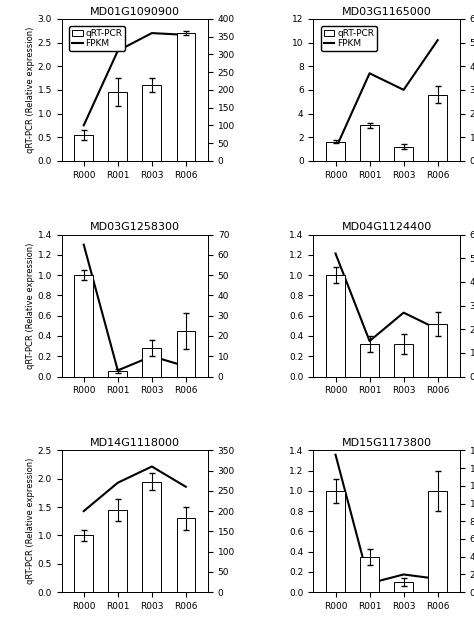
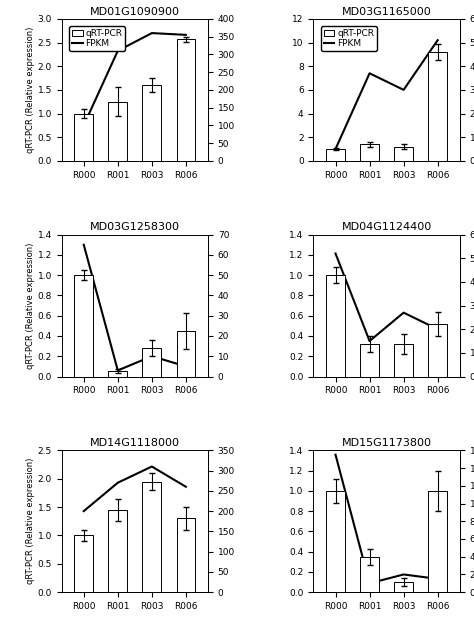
MD01G1090900/qRT-PCR/R000: 0.55 -> 1.00
MD01G1090900/qRT-PCR/R001: 1.45 -> 1.25
MD01G1090900/qRT-PCR/R006: 2.70 -> 2.57
MD03G1165000/qRT-PCR/R000: 1.6 -> 1.0
MD03G1165000/qRT-PCR/R001: 3.0 -> 1.4
MD03G1165000/qRT-PCR/R006: 5.6 -> 9.2
